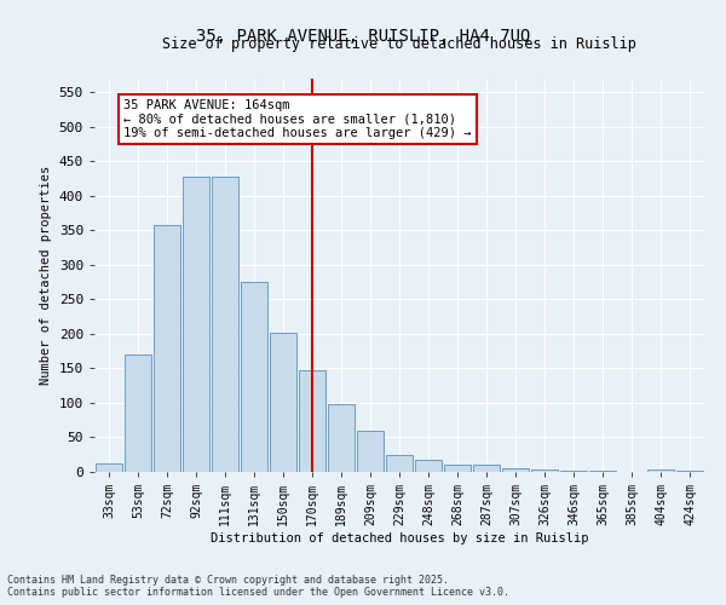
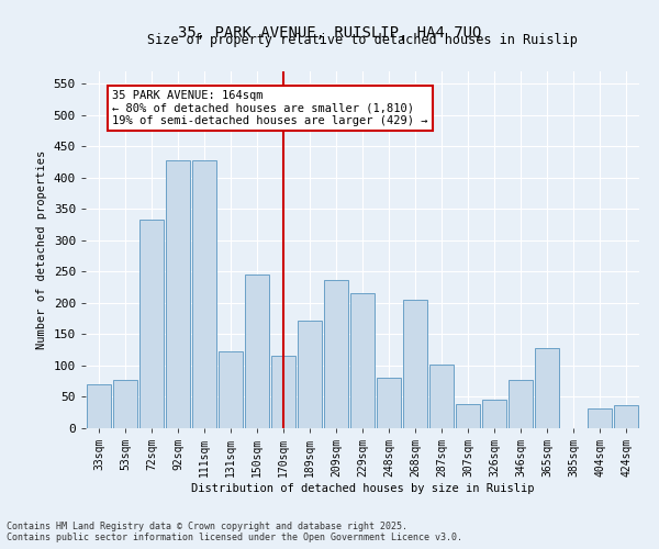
33sqm: 12 -> 70
53sqm: 170 -> 78
72sqm: 357 -> 334
131sqm: 275 -> 122
150sqm: 202 -> 246
170sqm: 148 -> 116
189sqm: 99 -> 172
209sqm: 60 -> 236
229sqm: 25 -> 216
248sqm: 17 -> 80
268sqm: 10 -> 206
287sqm: 10 -> 102
307sqm: 6 -> 38
326sqm: 4 -> 46
346sqm: 2 -> 78
365sqm: 1 -> 128
404sqm: 3 -> 32
424sqm: 2 -> 36
